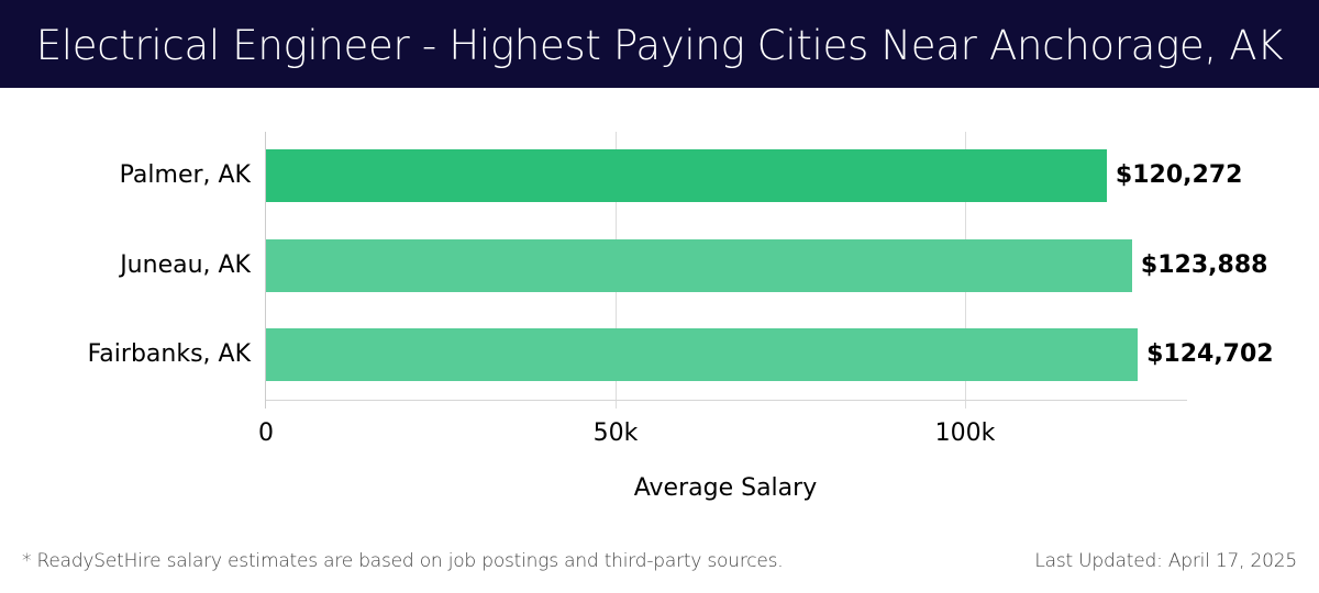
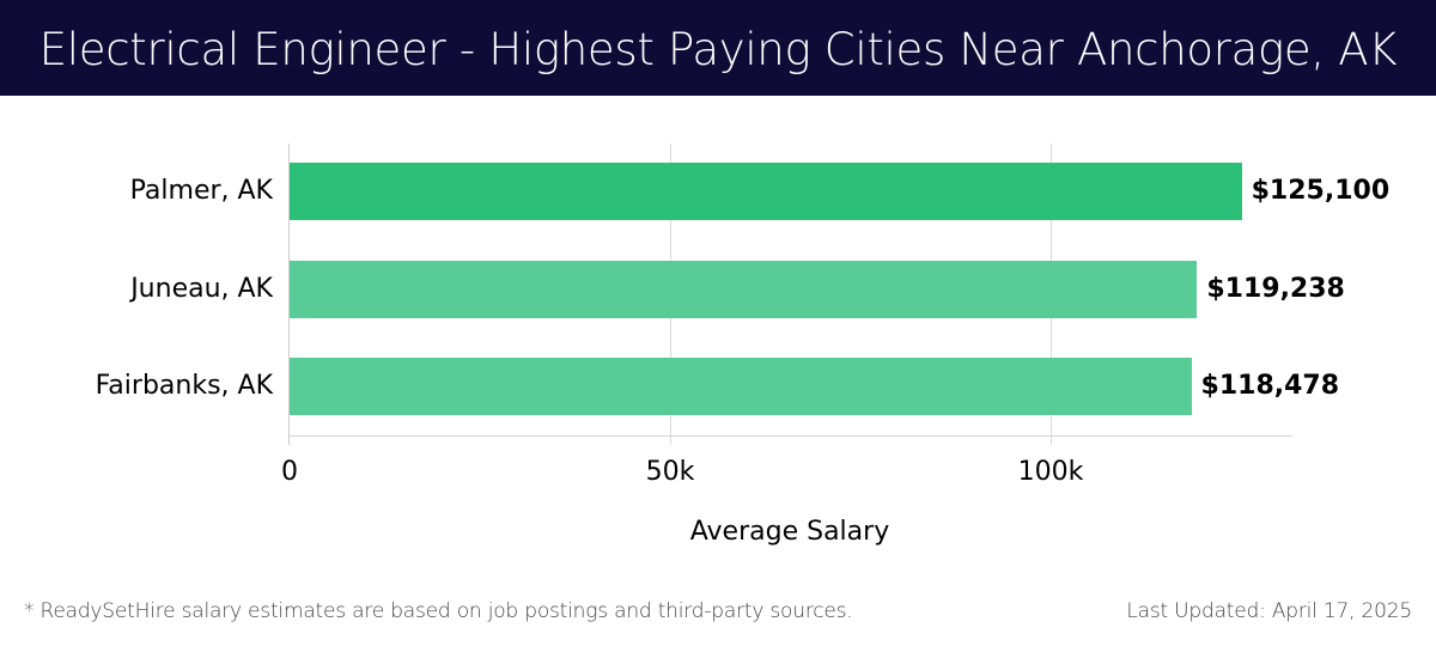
Palmer, AK: $120,272 -> $125,100
Juneau, AK: $123,888 -> $119,238
Fairbanks, AK: $124,702 -> $118,478
